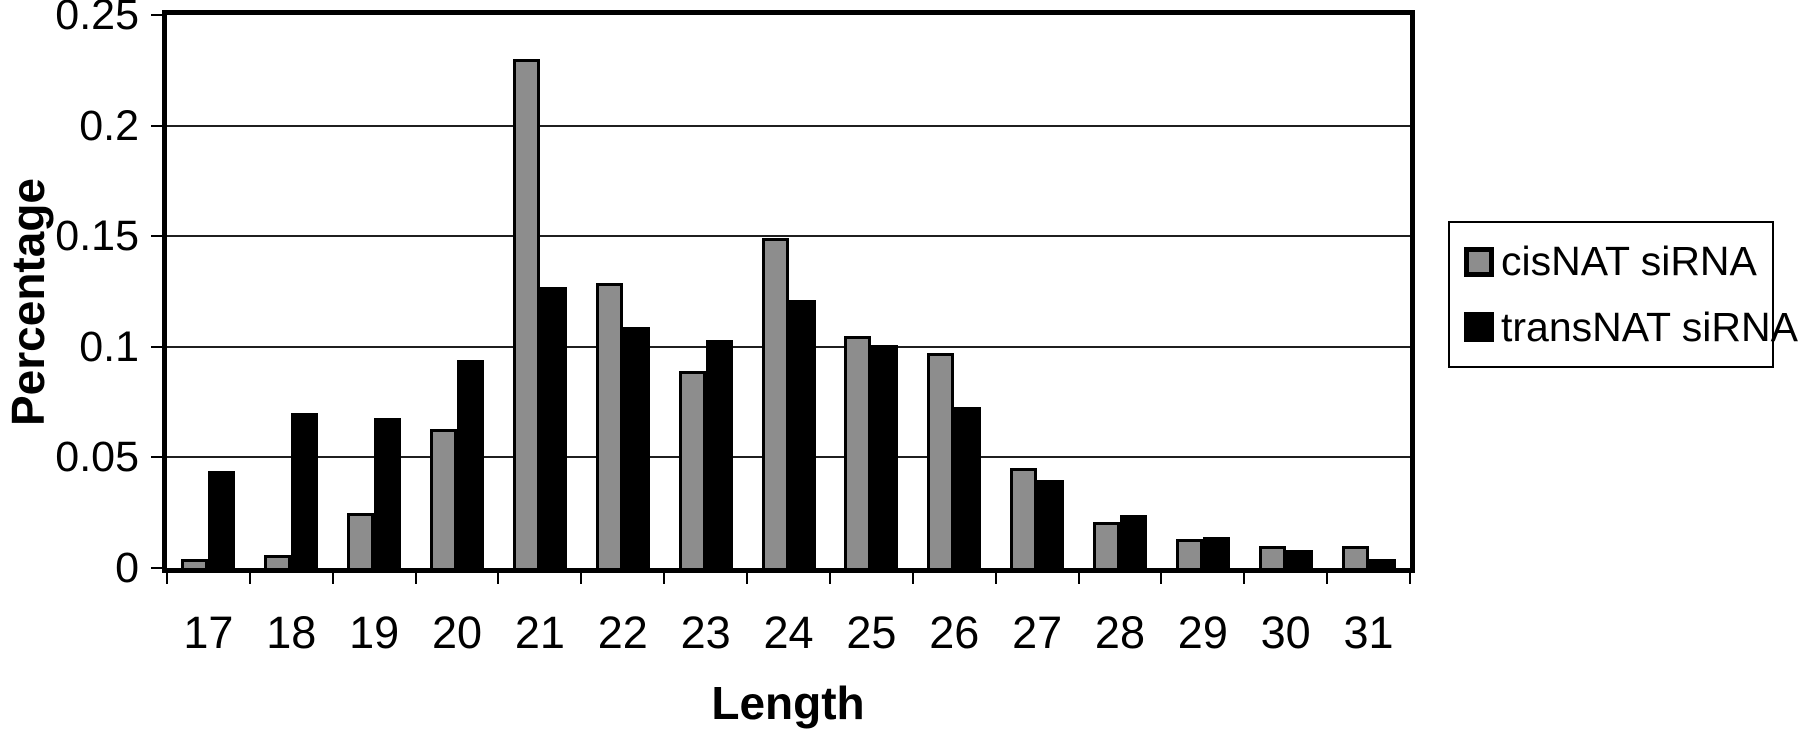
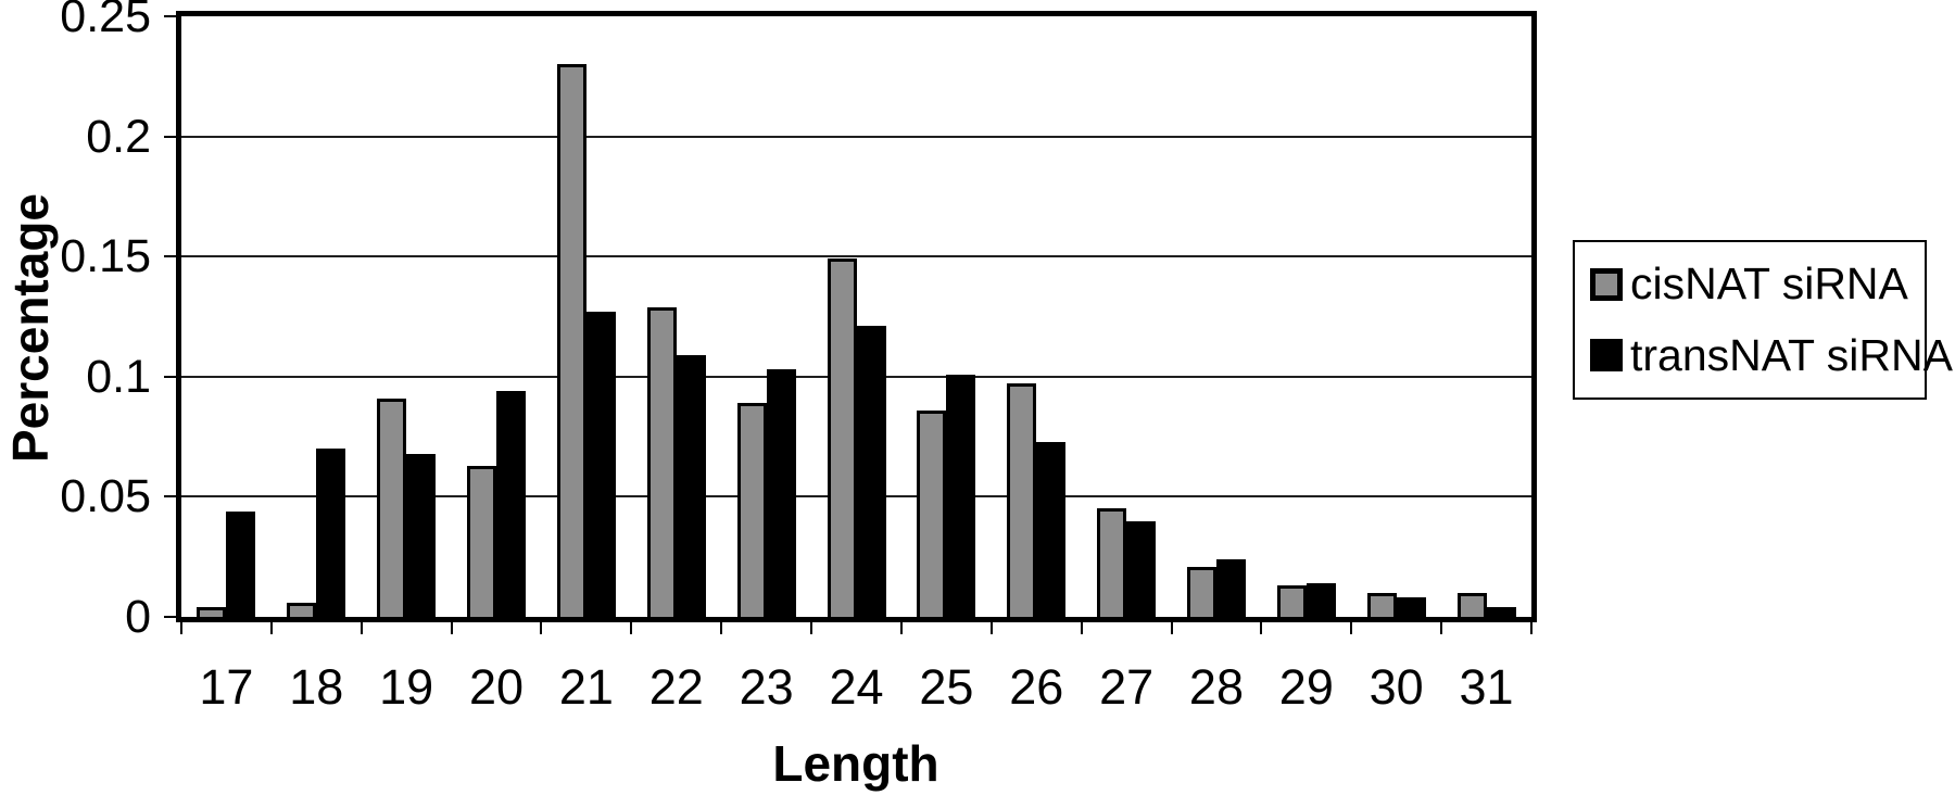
cisNAT siRNA/19: 0.025 -> 0.091
cisNAT siRNA/25: 0.105 -> 0.086
